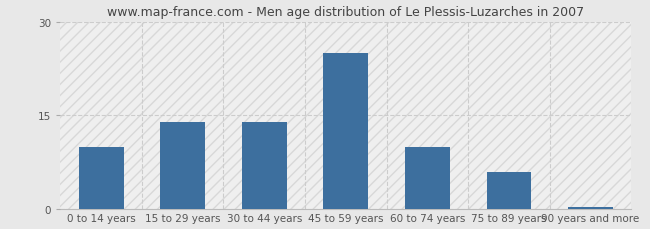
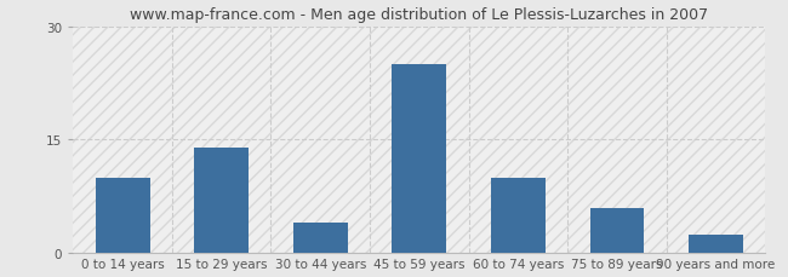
30 to 44 years: 14.0 -> 4.0
90 years and more: 0.3 -> 2.4
